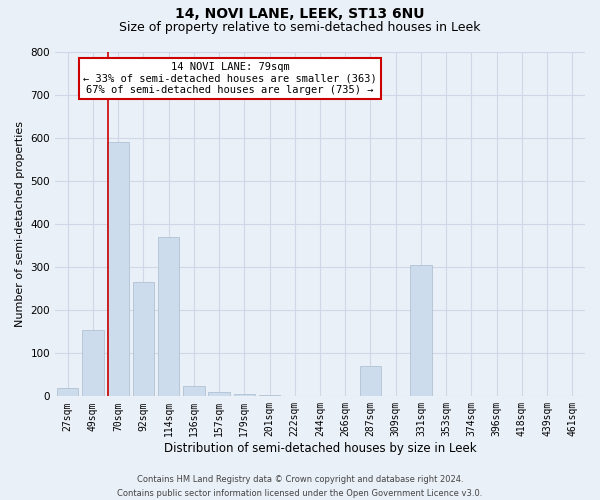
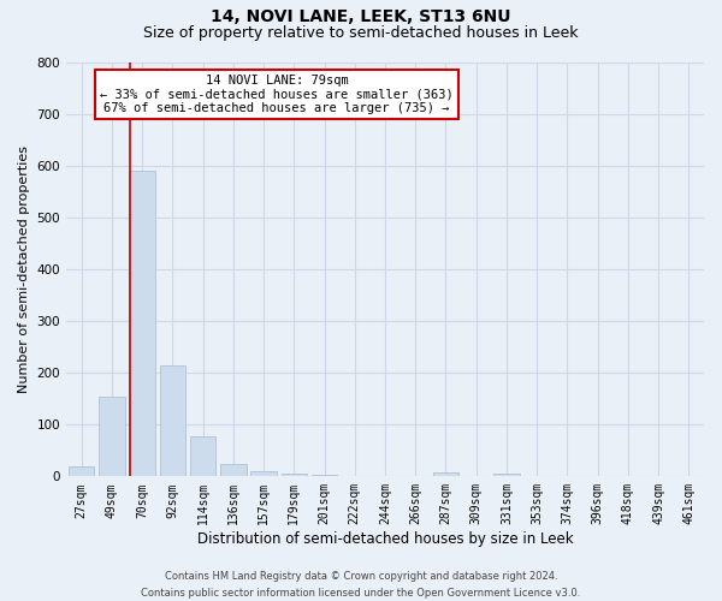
92sqm: 265 -> 215
114sqm: 370 -> 78
287sqm: 70 -> 8
331sqm: 305 -> 5
